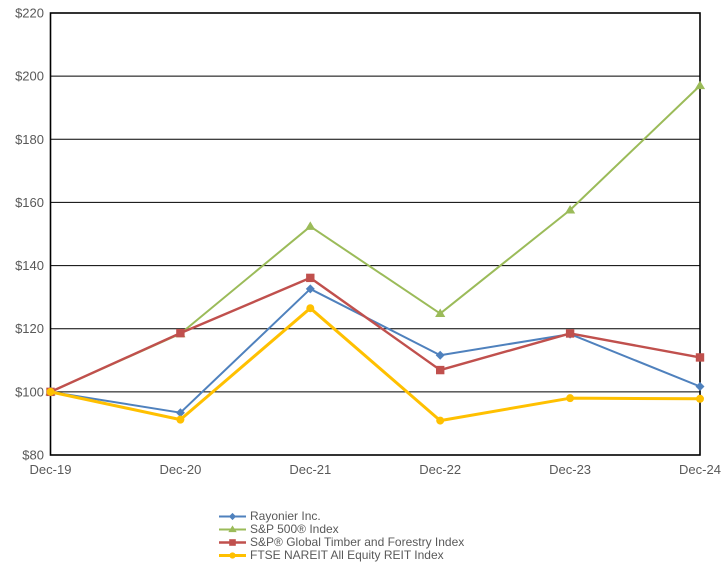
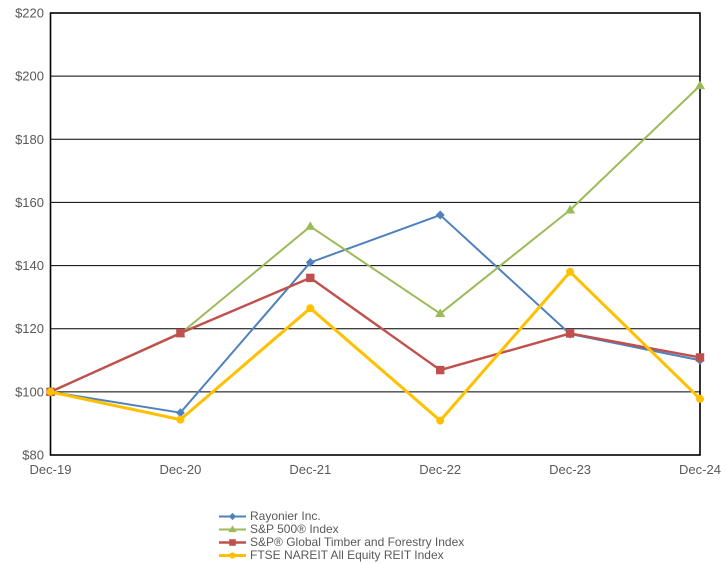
Rayonier Inc./Dec-21: $133 -> $141
Rayonier Inc./Dec-22: $112 -> $156
FTSE NAREIT All Equity REIT Index/Dec-23: $98 -> $138
Rayonier Inc./Dec-24: $102 -> $110
